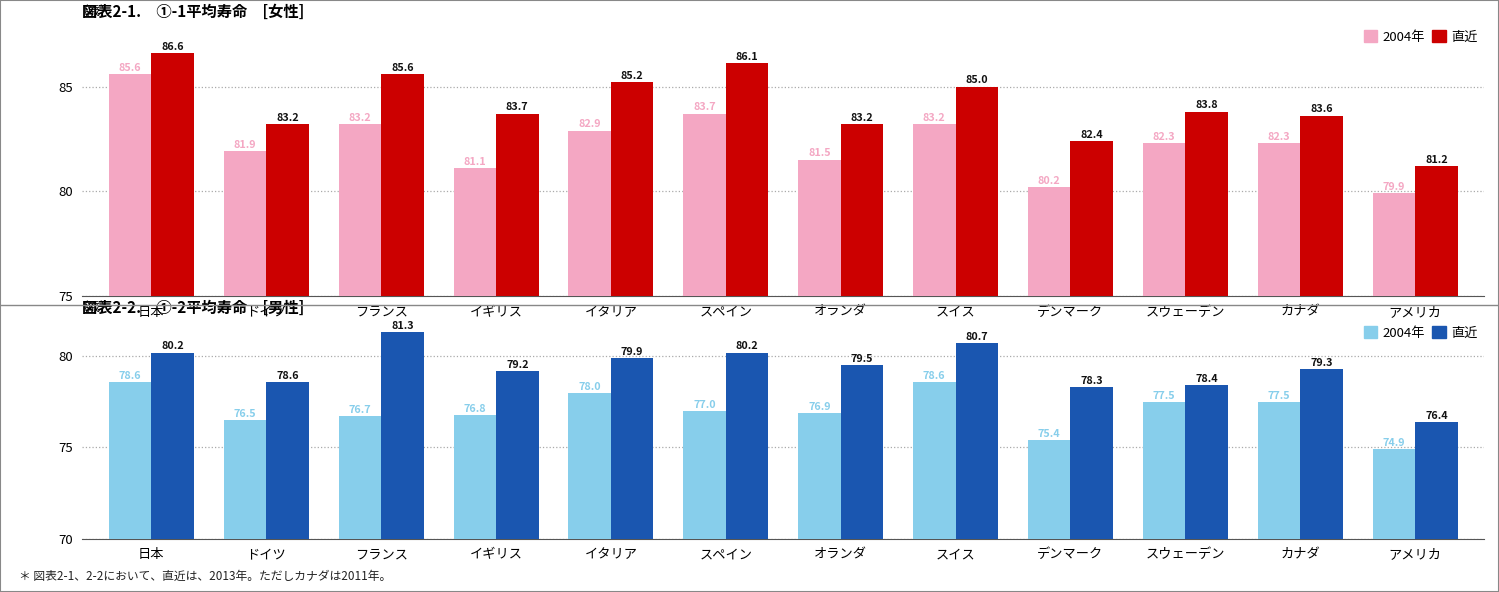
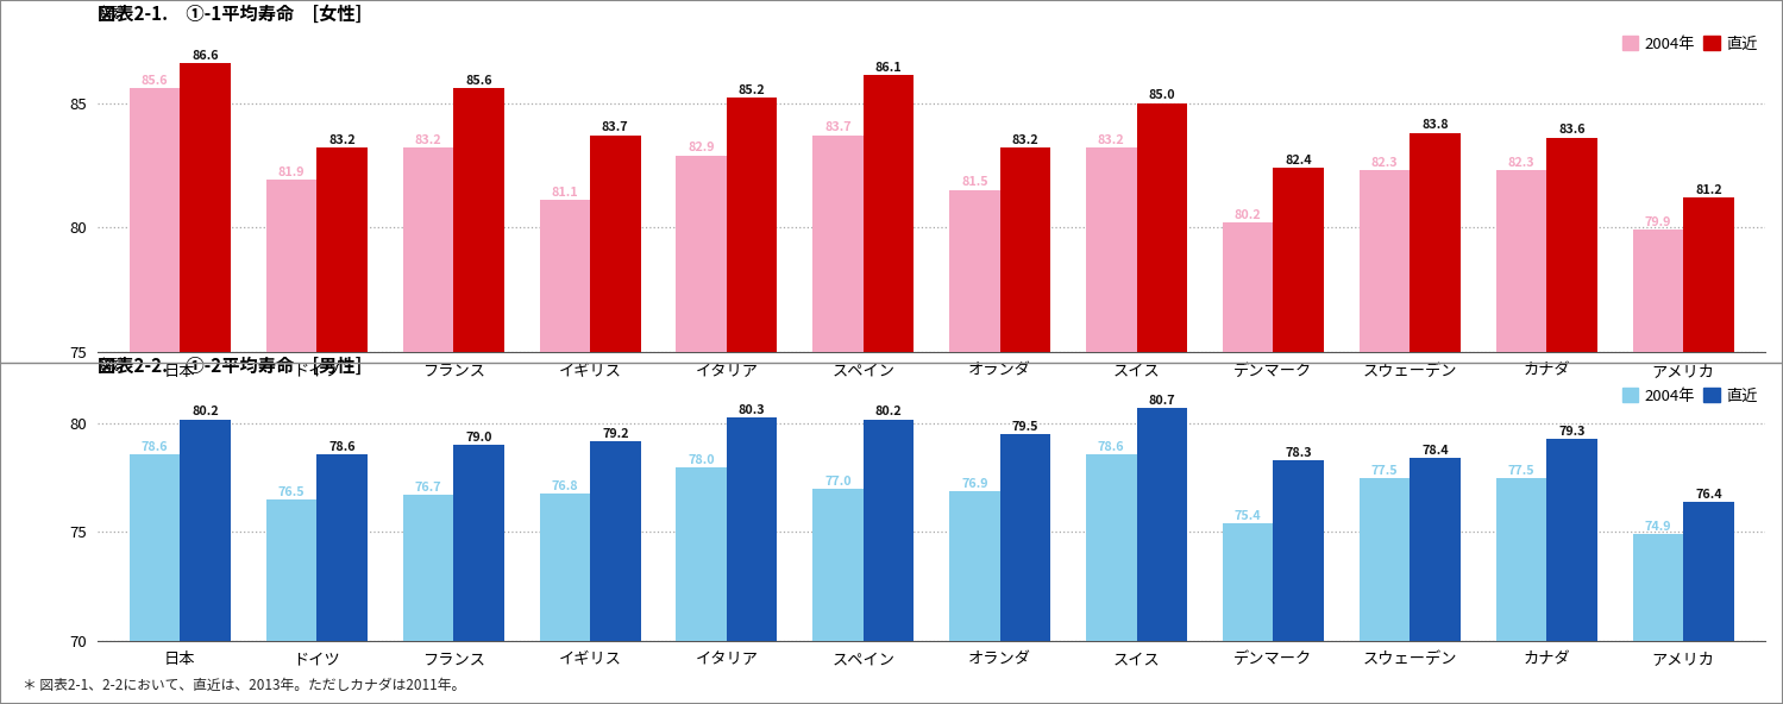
図表2-2. ①-2平均寿命 [男性]/直近/フランス: 81.3 -> 79.0
図表2-2. ①-2平均寿命 [男性]/直近/イタリア: 79.9 -> 80.3
